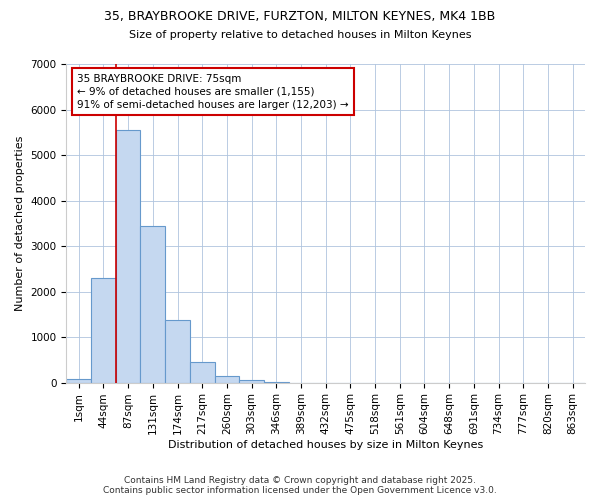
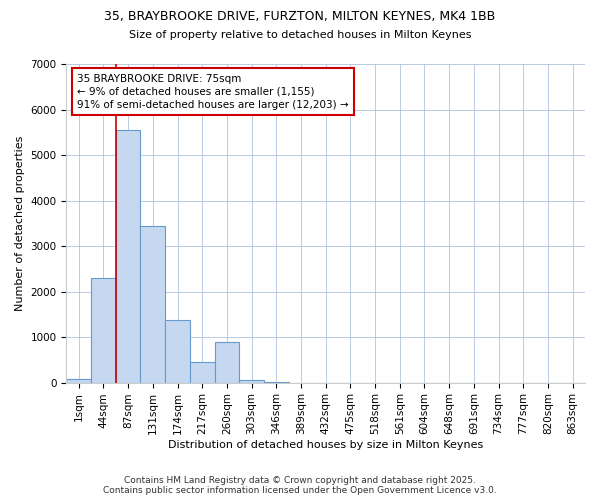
260sqm: 150 -> 900
